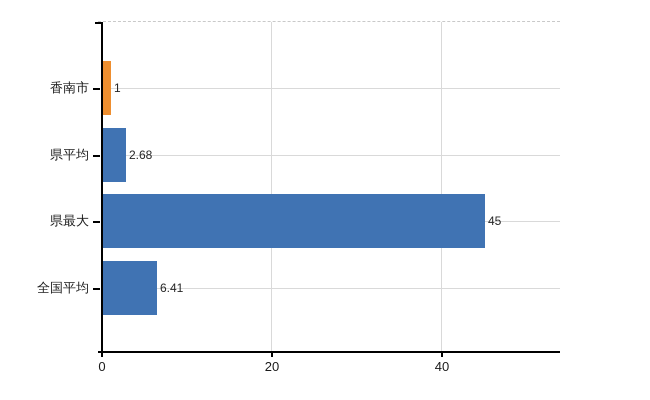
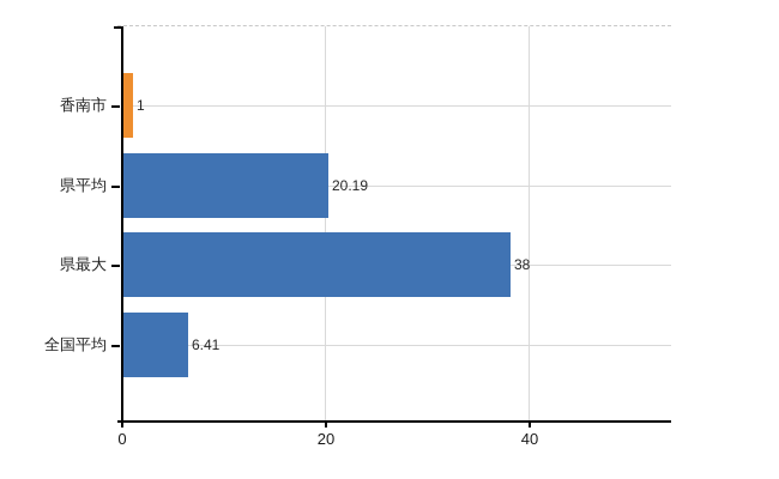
県平均: 2.68 -> 20.19
県最大: 45 -> 38
